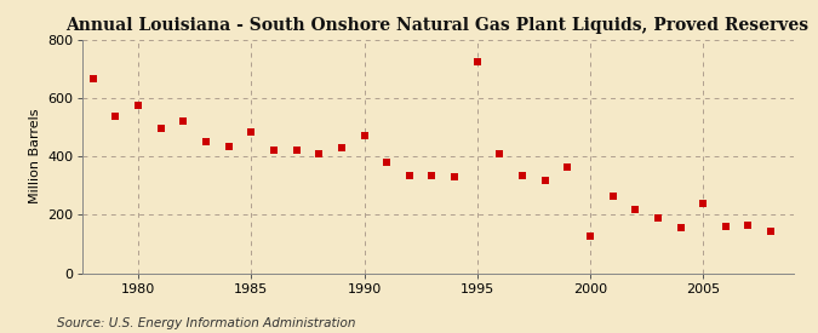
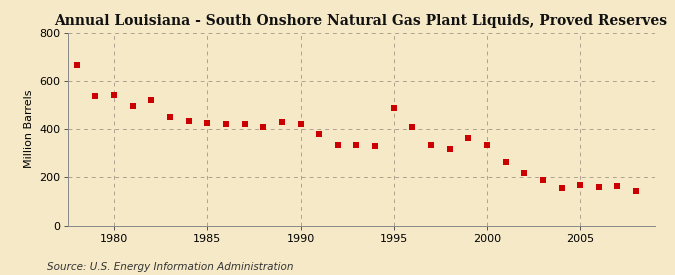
1980: 575 -> 543
1985: 485 -> 425
1990: 470 -> 420
1995: 725 -> 487
2000: 125 -> 335
2005: 240 -> 170
